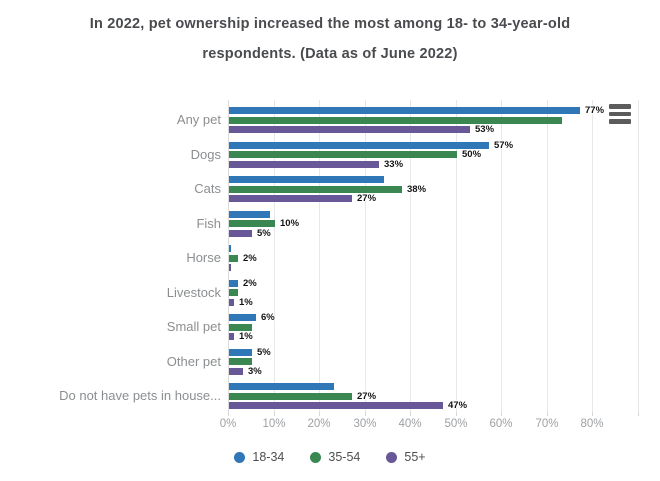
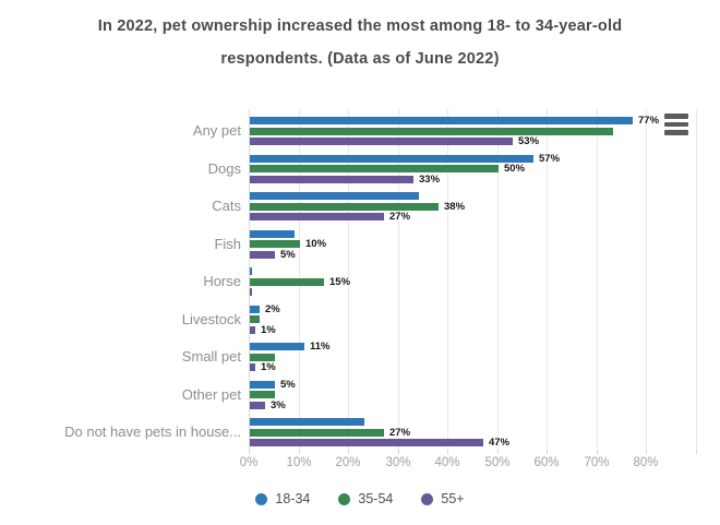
35-54/Horse: 2% -> 15%
18-34/Small pet: 6% -> 11%
